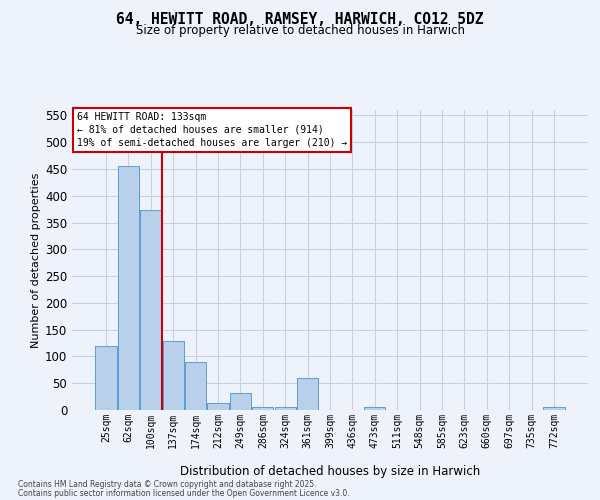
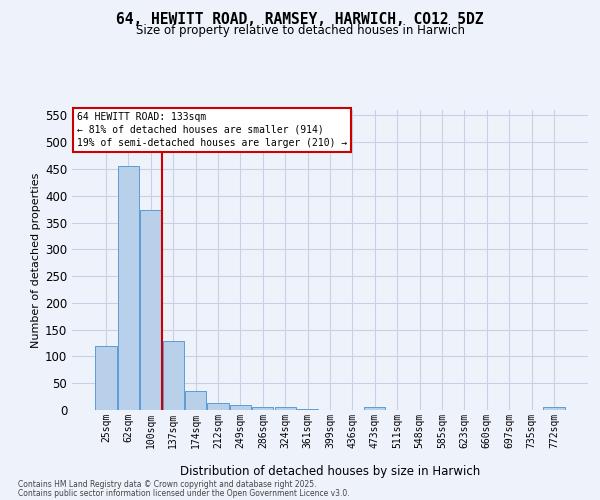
174sqm: 90 -> 35
249sqm: 32 -> 9
361sqm: 60 -> 1
